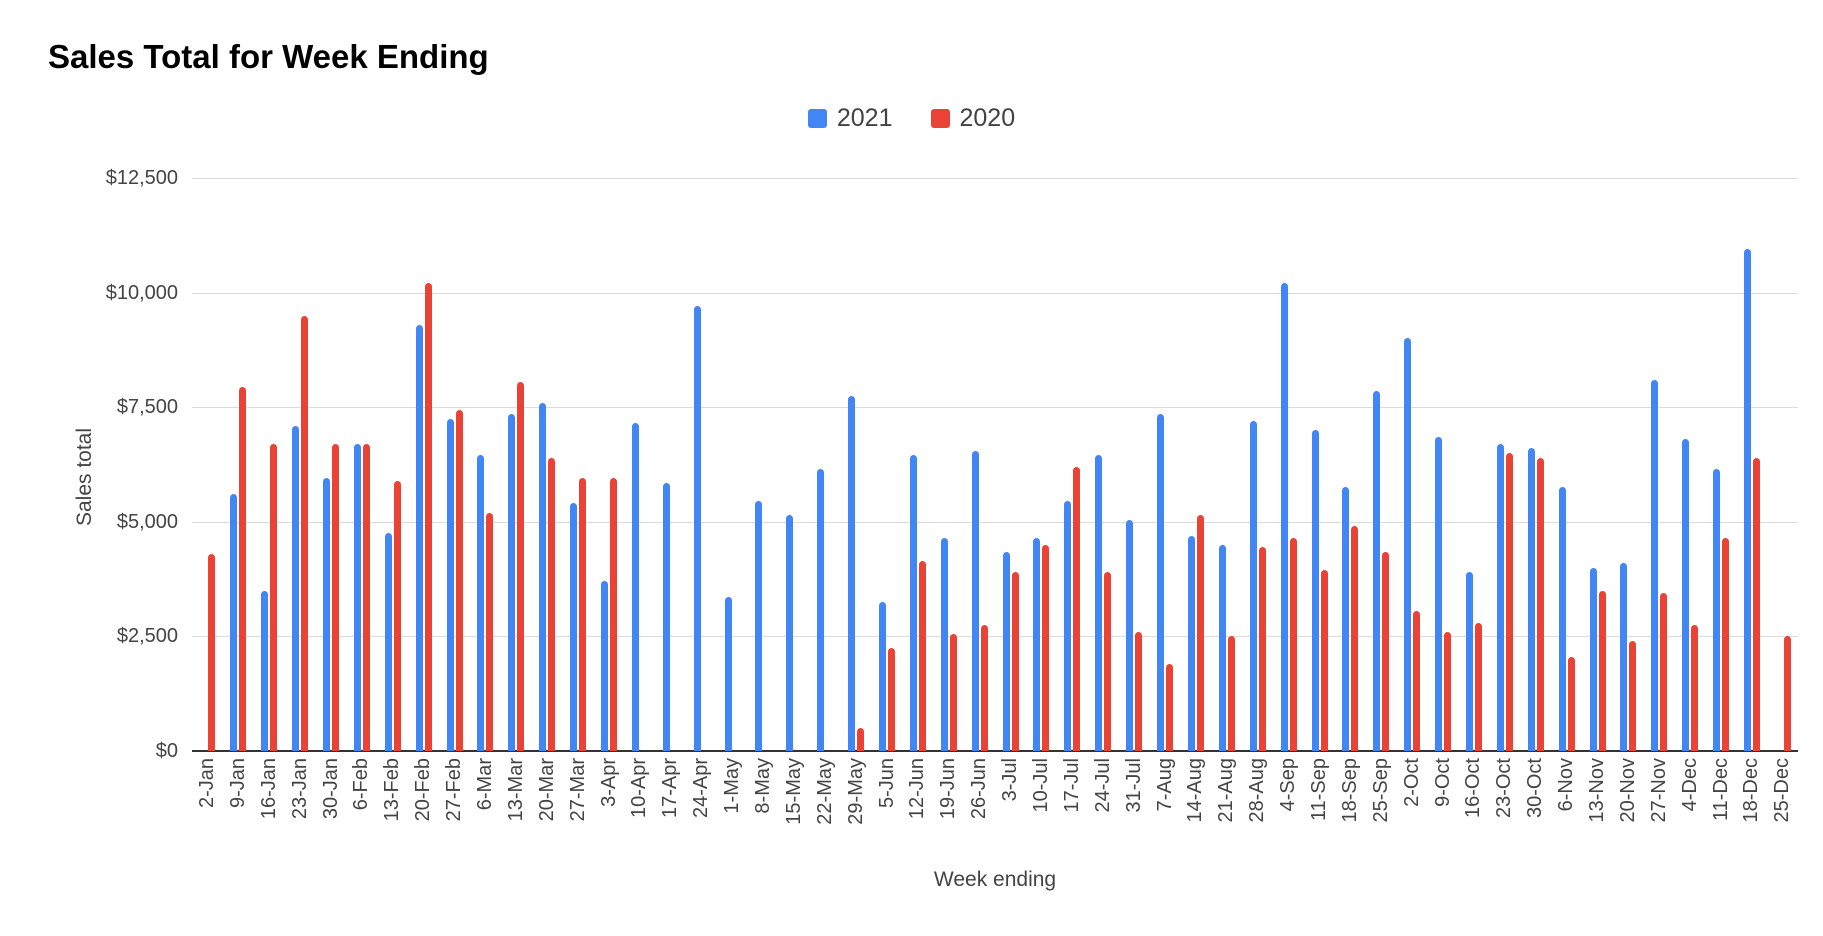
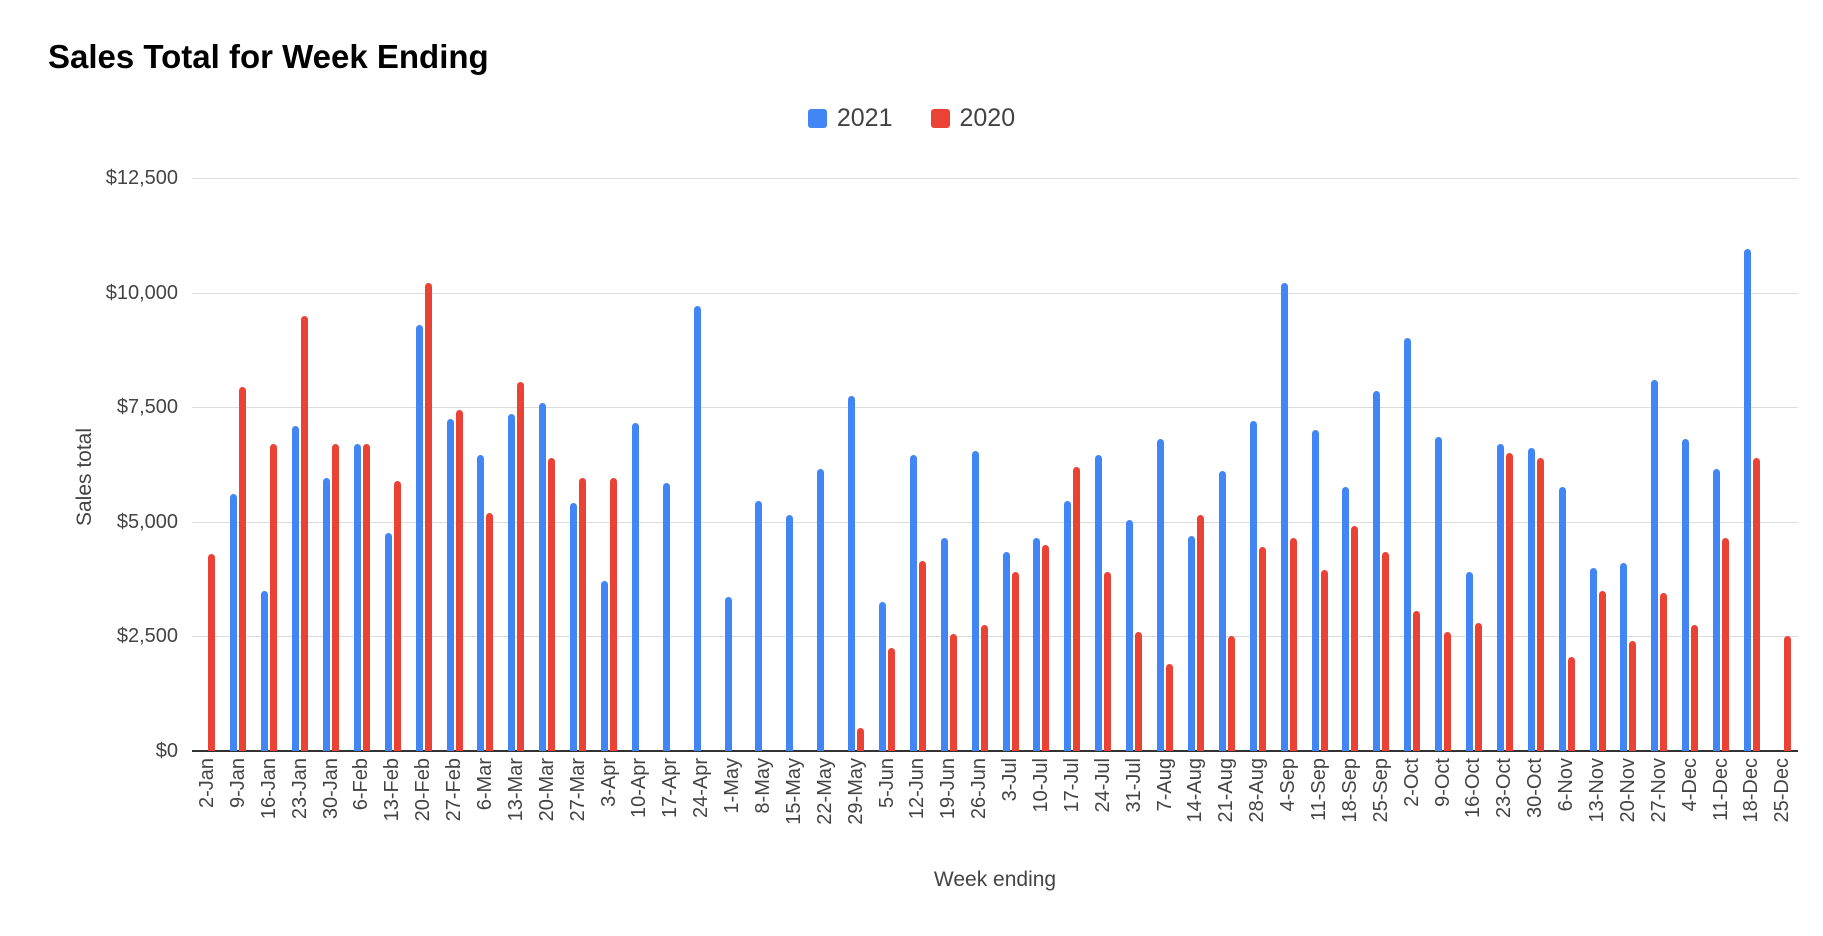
2021/7-Aug: $7400 -> $6800
2021/21-Aug: $4500 -> $6100
